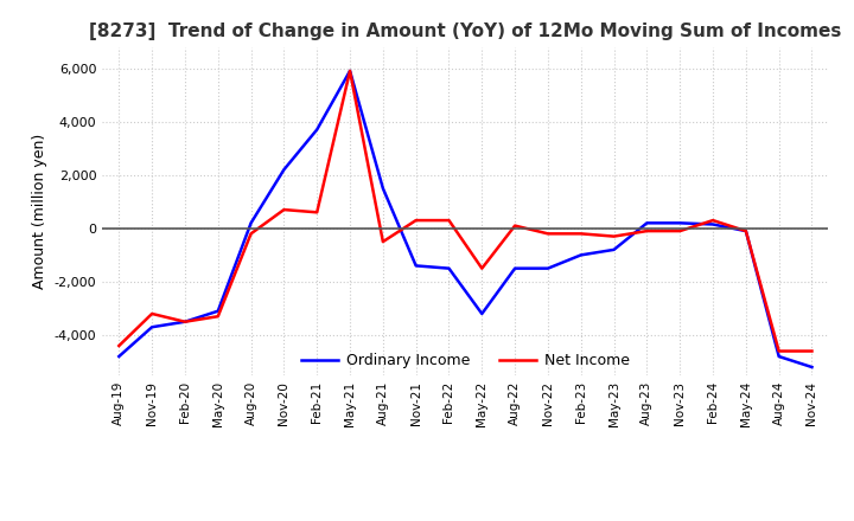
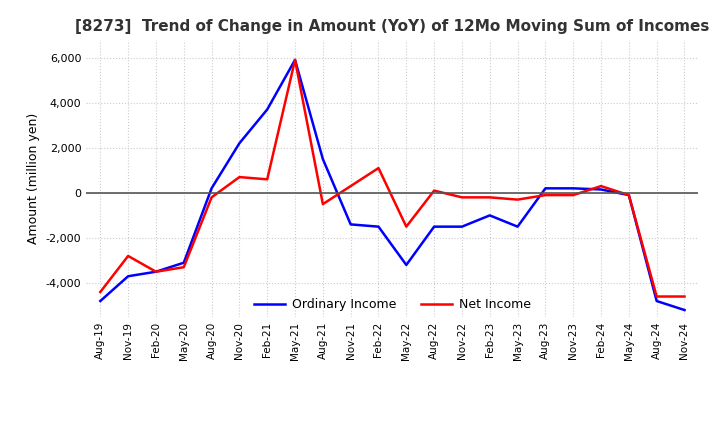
Net Income/Nov-19: -3,200 -> -2,800
Net Income/Feb-22: 300 -> 1,100
Ordinary Income/May-23: -800 -> -1,500
